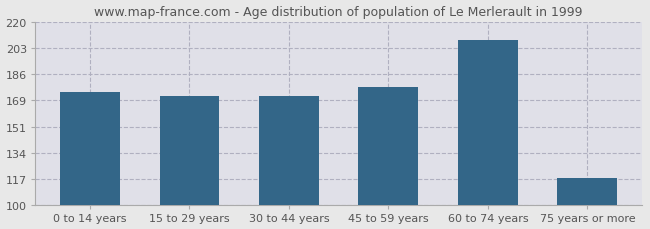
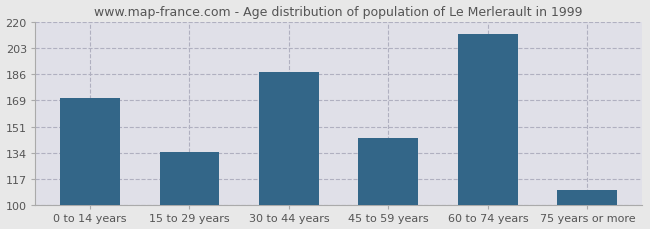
0 to 14 years: 174 -> 170
15 to 29 years: 171 -> 135
30 to 44 years: 171 -> 187
45 to 59 years: 177 -> 144
60 to 74 years: 208 -> 212
75 years or more: 118 -> 110
